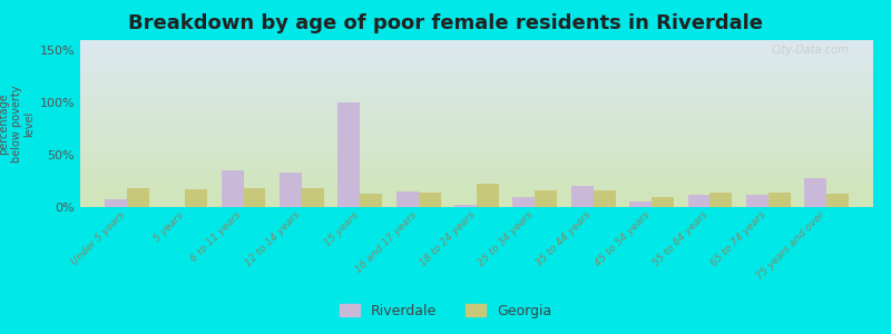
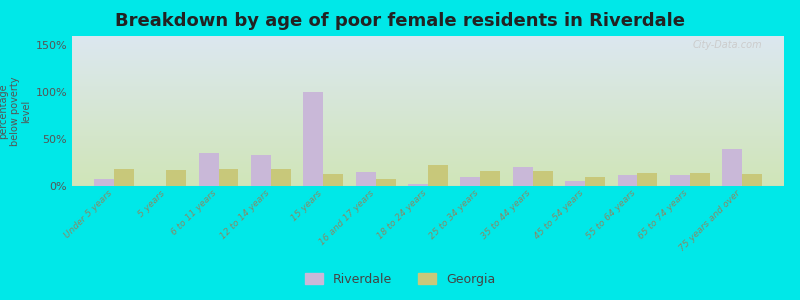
Georgia/16 and 17 years: 14% -> 8%
Riverdale/75 years and over: 28% -> 40%
